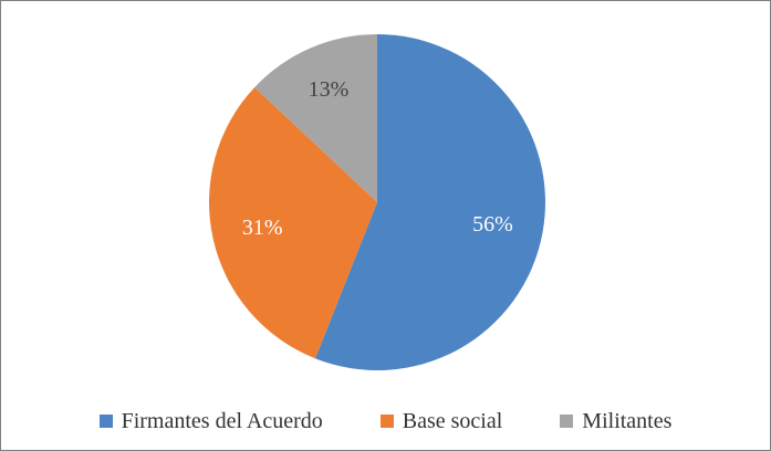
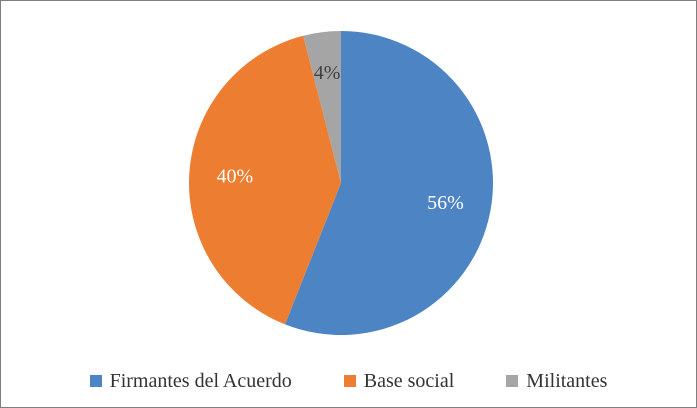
Base social: 31% -> 40%
Militantes: 13% -> 4%
